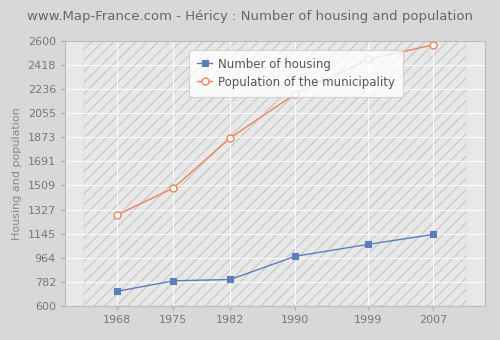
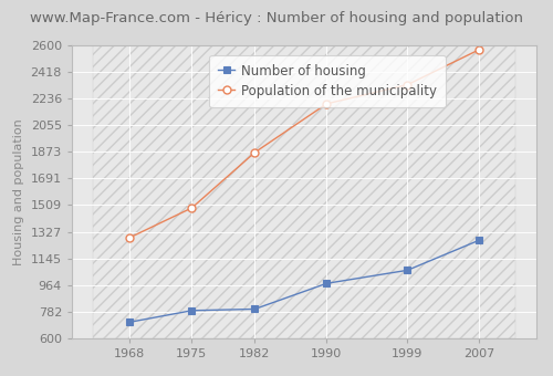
Population of the municipality/1999: 2460 -> 2330
Number of housing/2007: 1140 -> 1270
